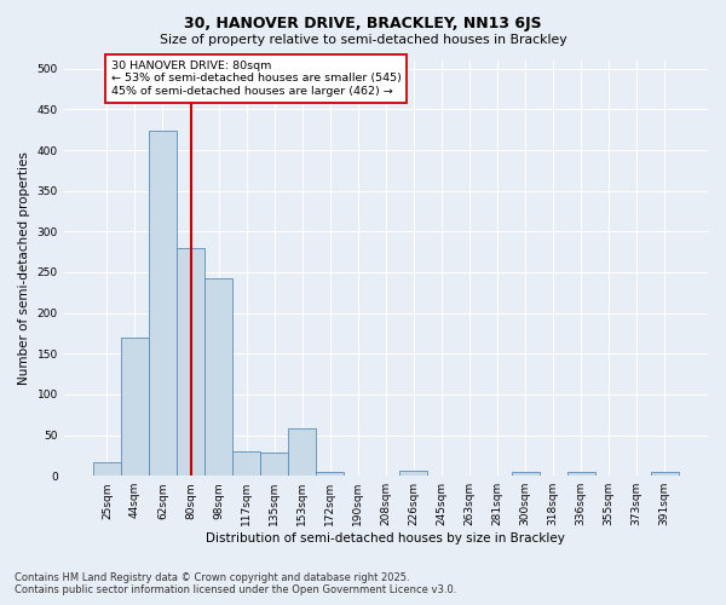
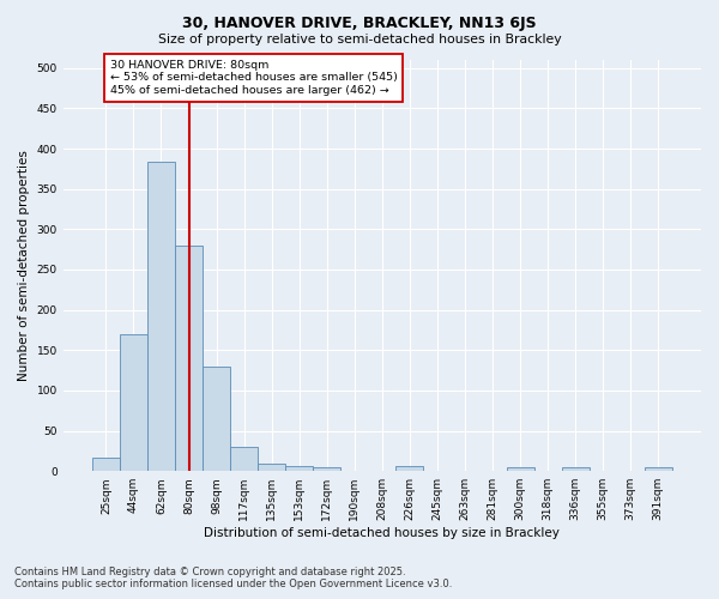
62sqm: 424 -> 383
98sqm: 242 -> 130
135sqm: 28 -> 9
153sqm: 58 -> 6
